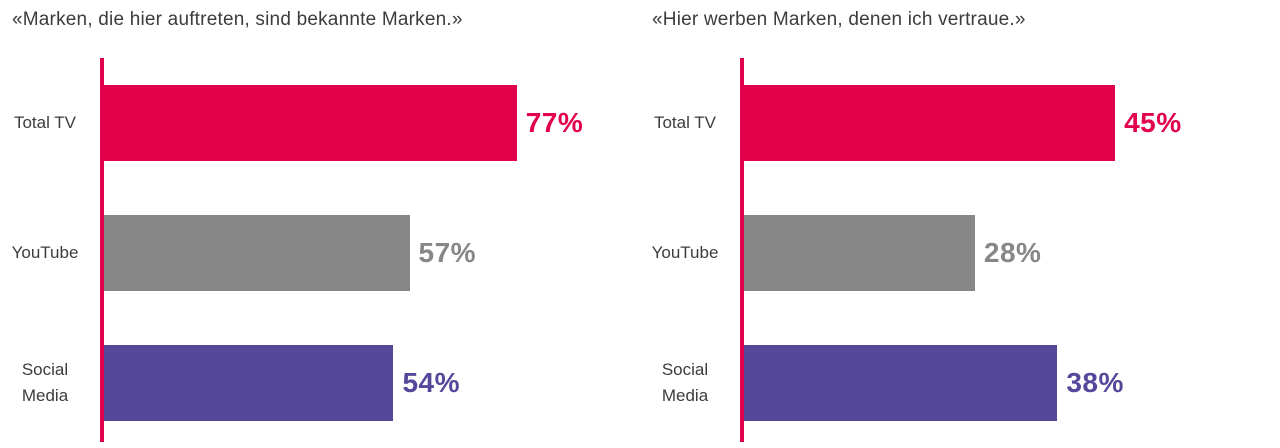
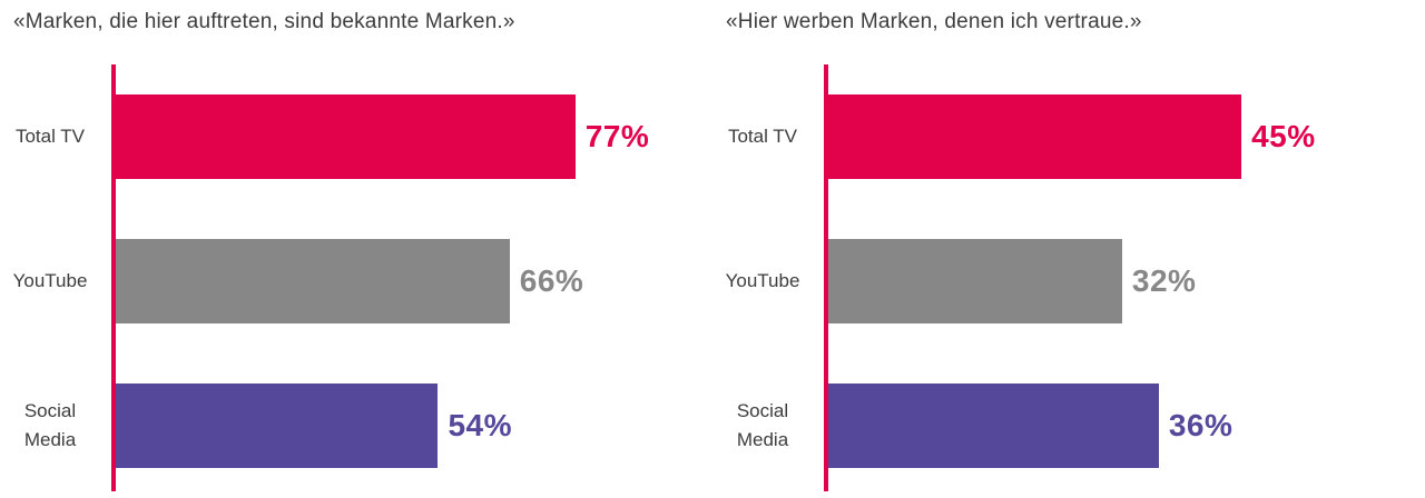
«Marken, die hier auftreten, sind bekannte Marken.»/YouTube: 57% -> 66%
«Hier werben Marken, denen ich vertraue.»/YouTube: 28% -> 32%
«Hier werben Marken, denen ich vertraue.»/Social Media: 38% -> 36%
